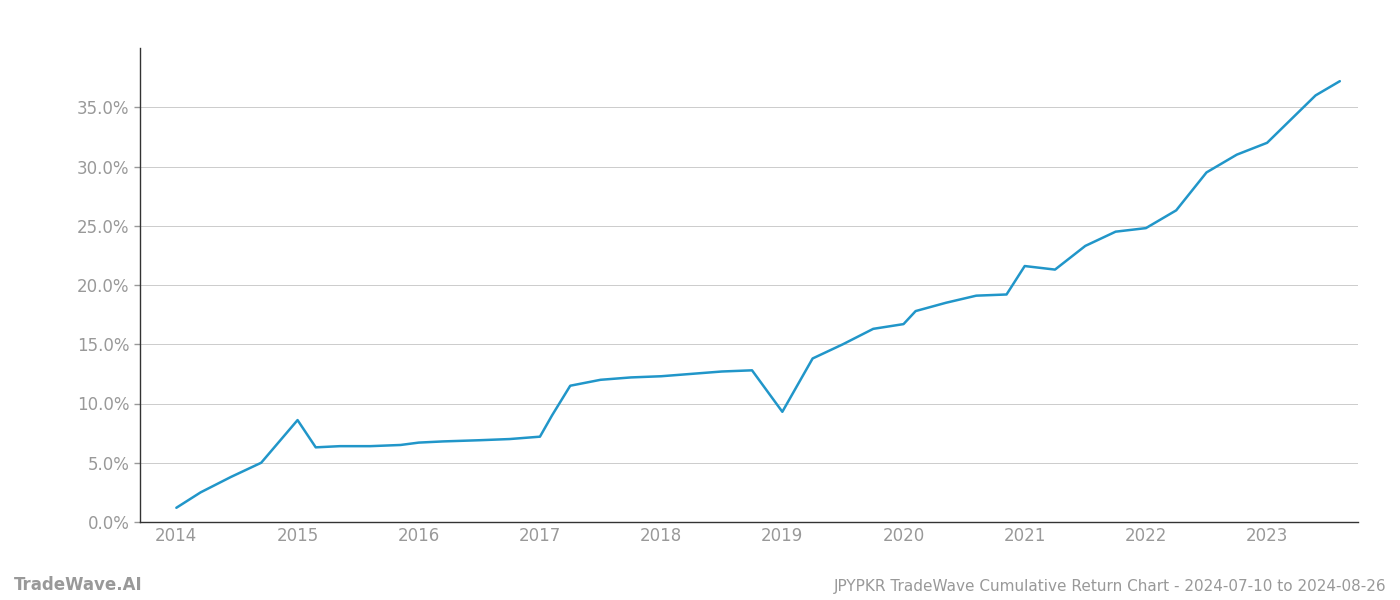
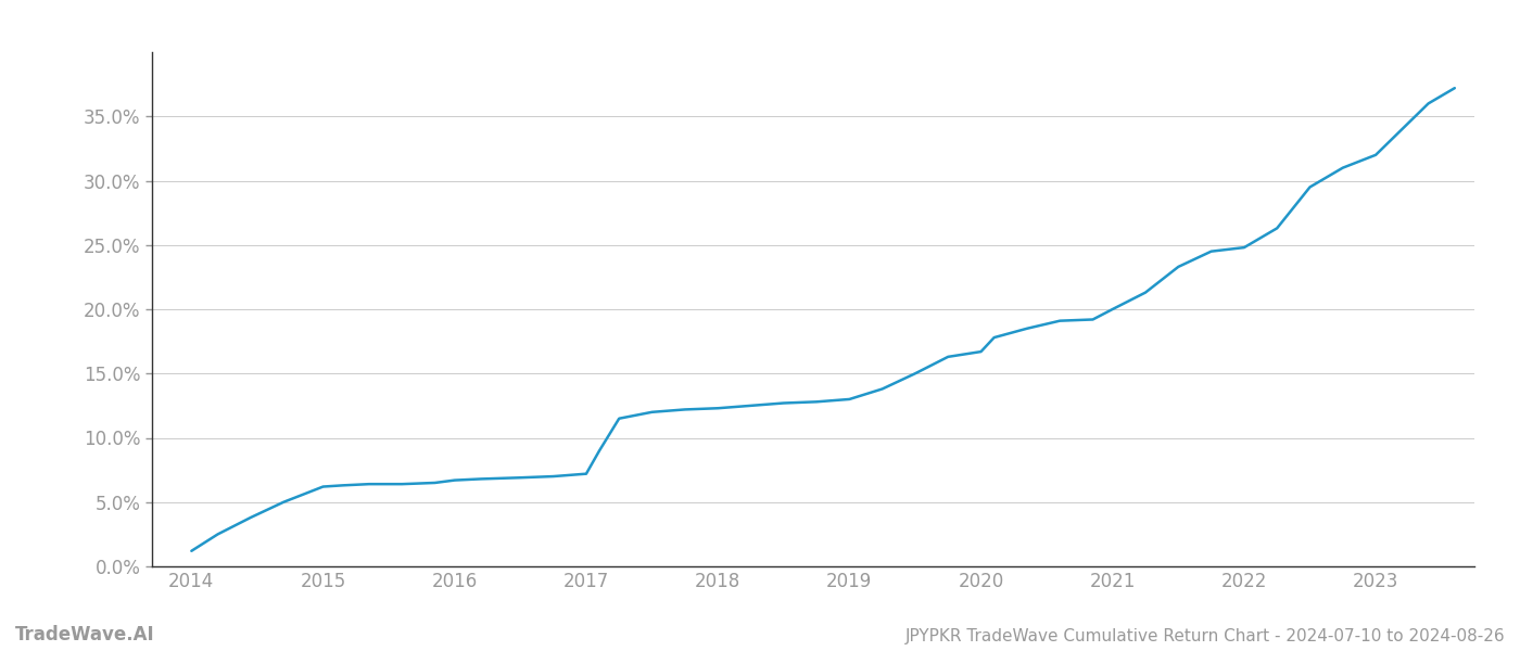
2015: 8.6% -> 6.2%
2019: 9.3% -> 13.0%
2021: 21.6% -> 20.0%
